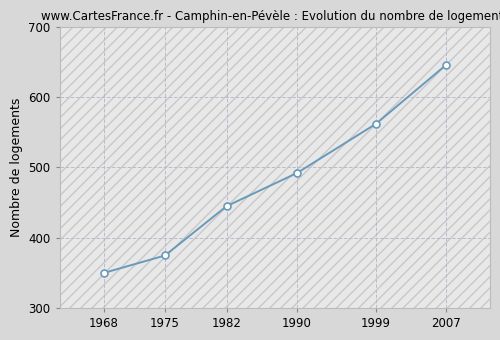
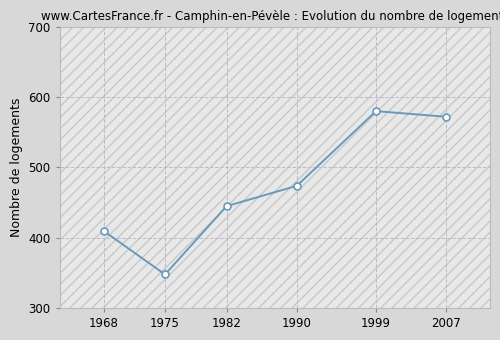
1968: 350 -> 410
1975: 375 -> 348
1990: 492 -> 474
1999: 562 -> 580
2007: 646 -> 572
